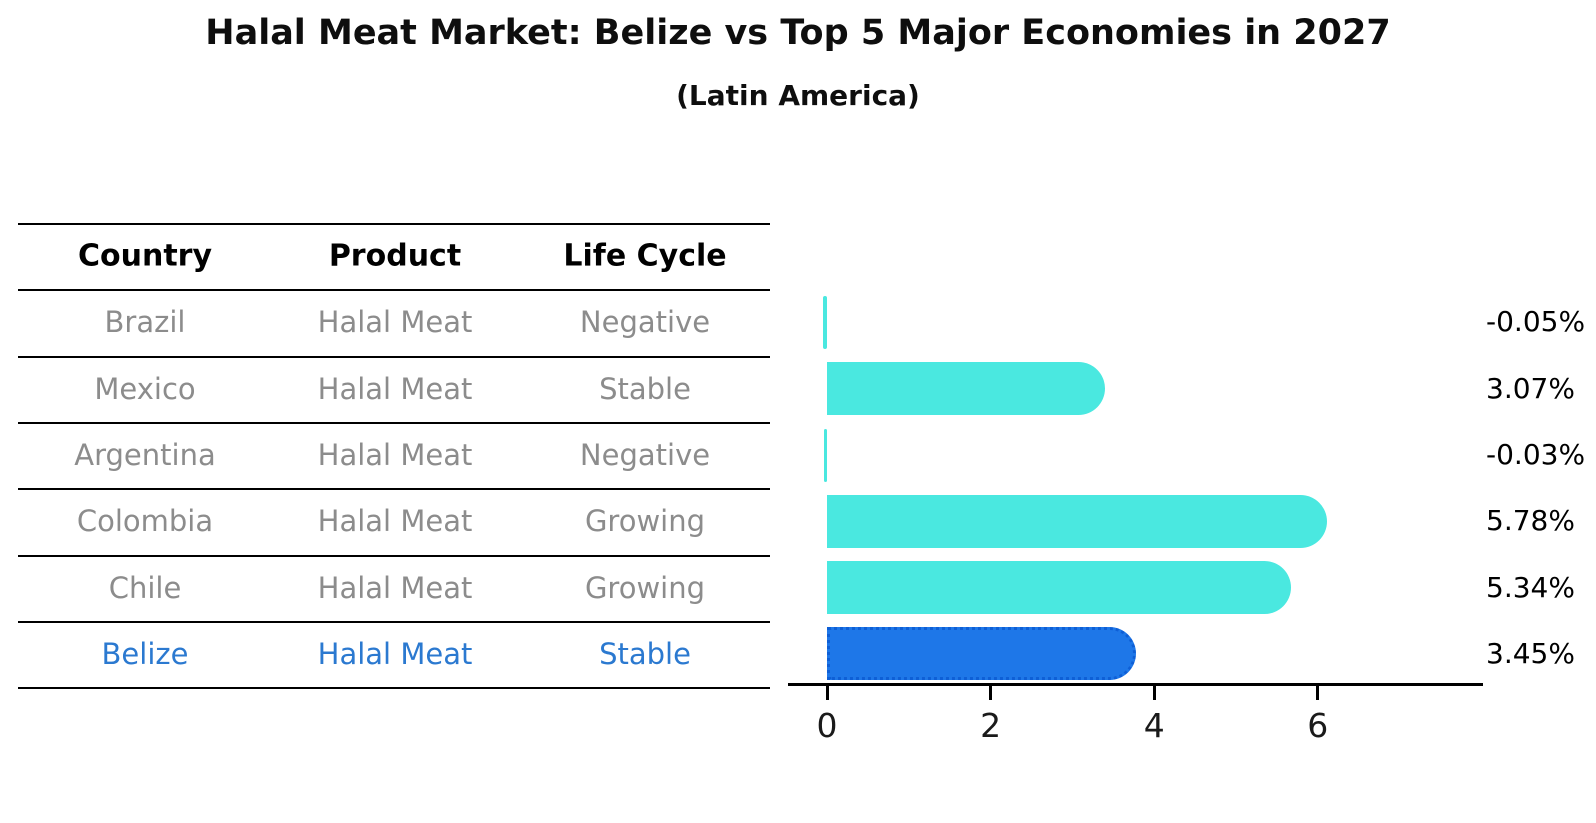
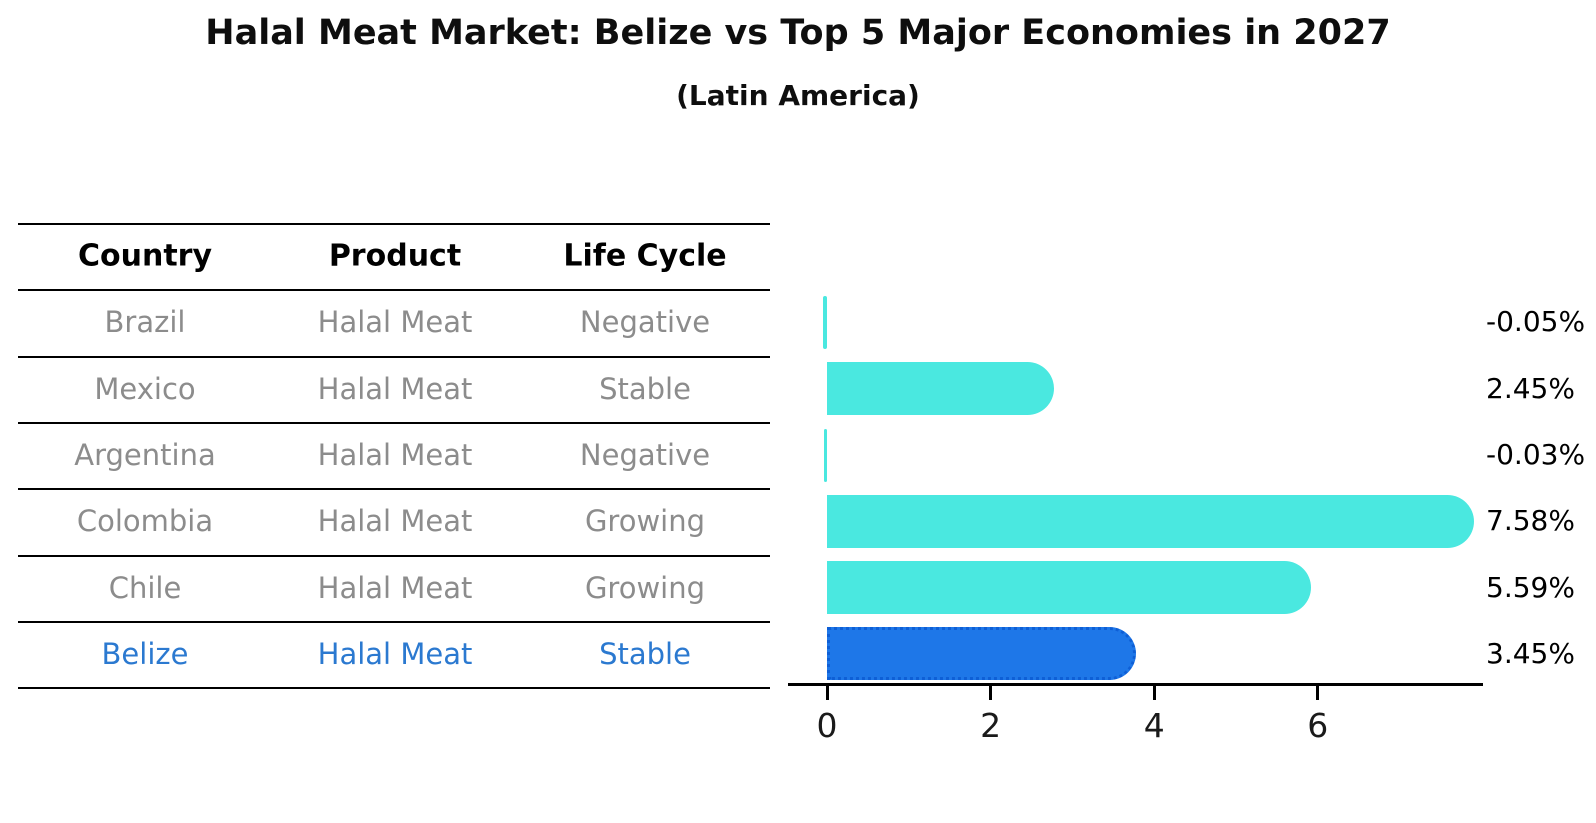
Mexico: 3.07% -> 2.45%
Colombia: 5.78% -> 7.58%
Chile: 5.34% -> 5.59%
